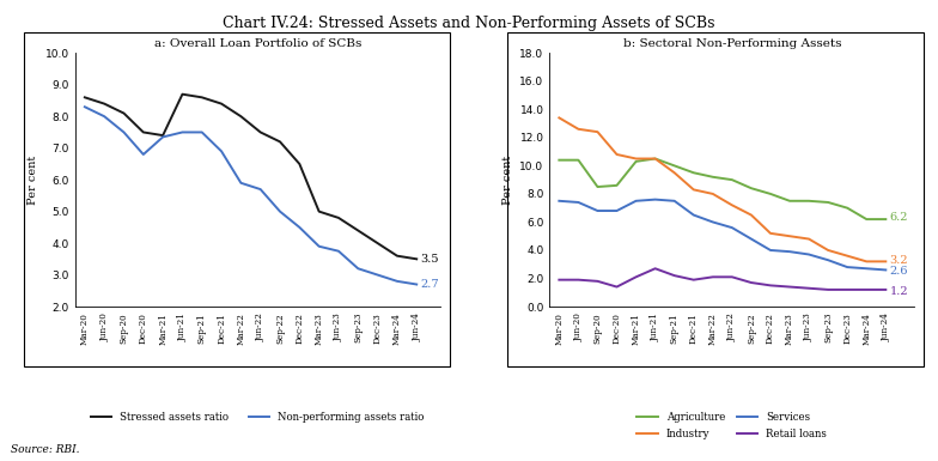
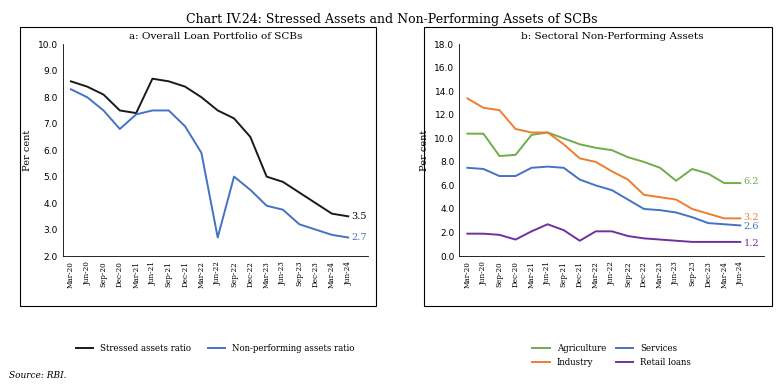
a: Overall Loan Portfolio of SCBs/Non-performing assets ratio/Jun-22: 5.70 -> 2.70
b: Sectoral Non-Performing Assets/Retail loans/Dec-21: 1.9 -> 1.3
b: Sectoral Non-Performing Assets/Agriculture/Jun-23: 7.5 -> 6.4
